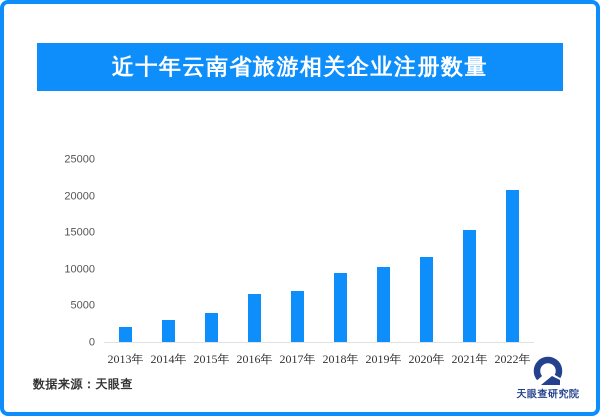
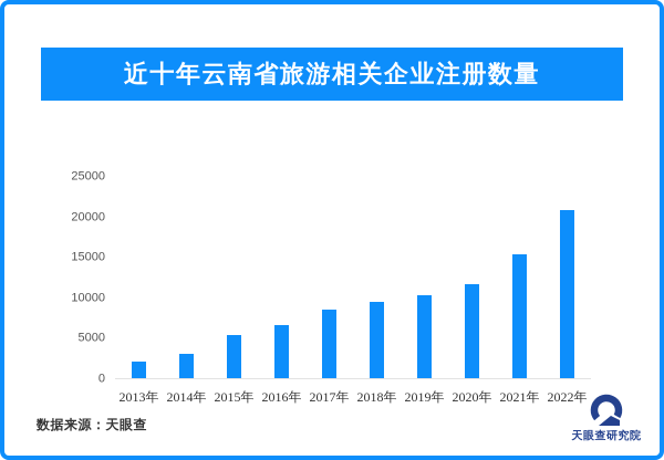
2015年: 4000 -> 5000
2017年: 7000 -> 8000
